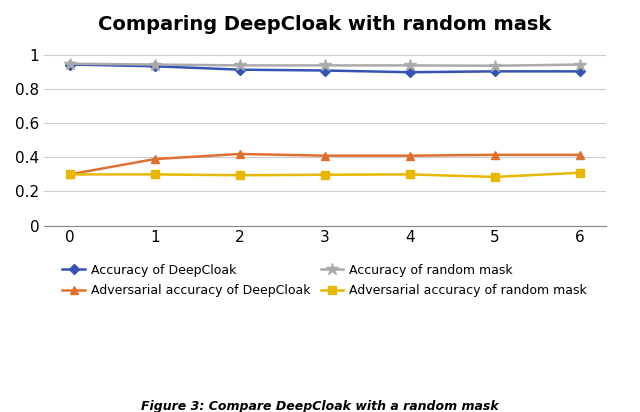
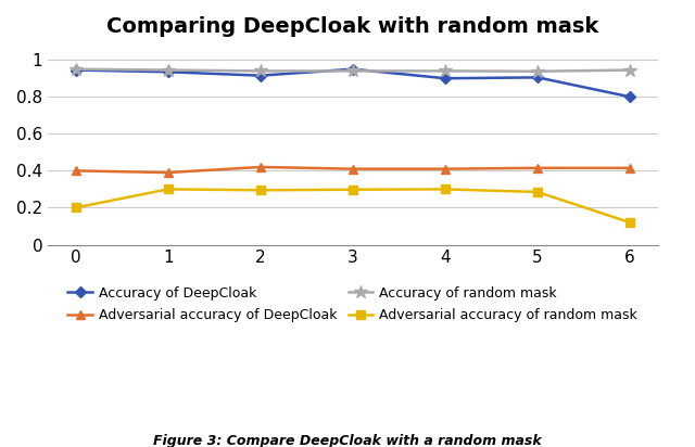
Adversarial accuracy of DeepCloak/0: 0.30 -> 0.40
Adversarial accuracy of random mask/0: 0.30 -> 0.20
Accuracy of DeepCloak/3: 0.91 -> 0.95
Accuracy of DeepCloak/6: 0.91 -> 0.80
Adversarial accuracy of random mask/6: 0.31 -> 0.12
